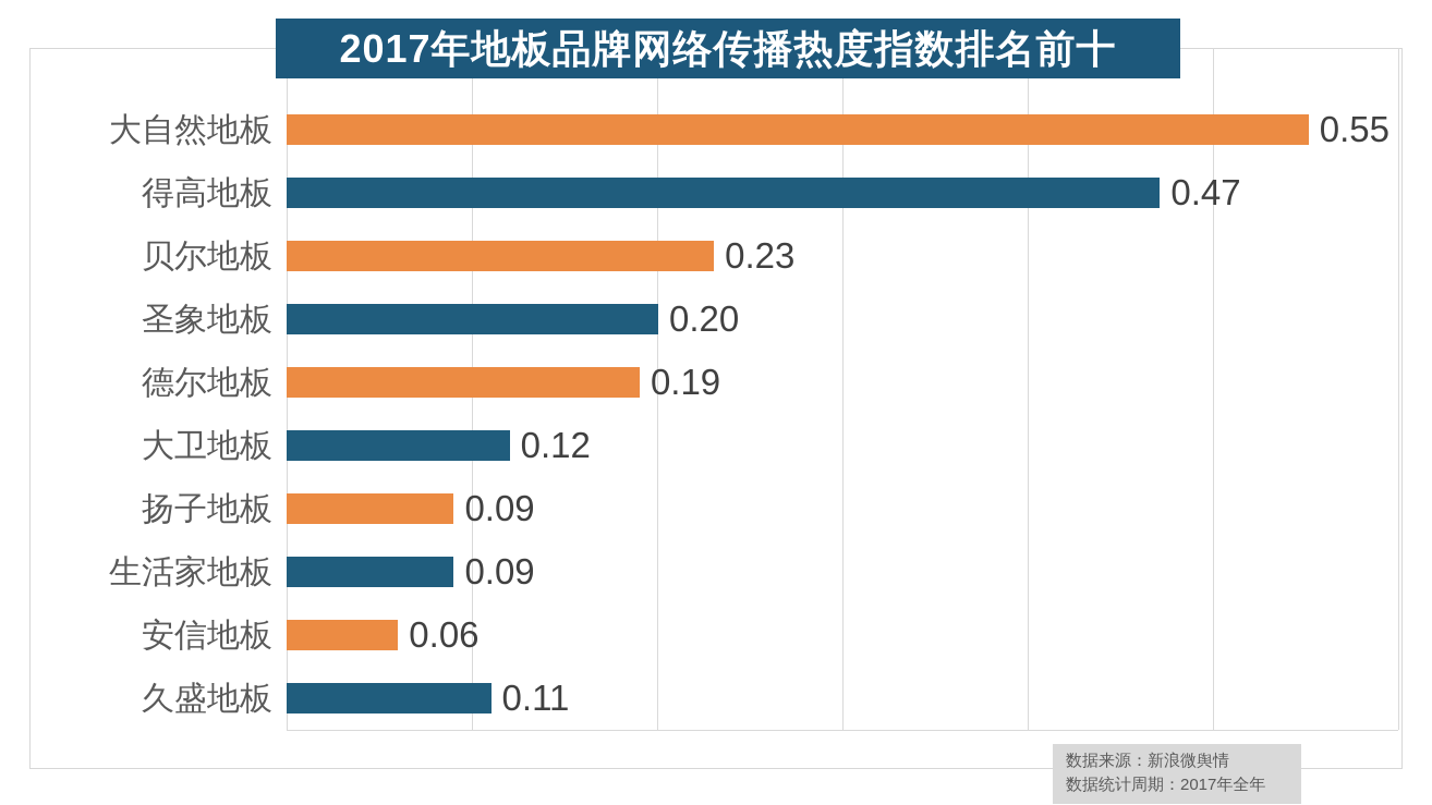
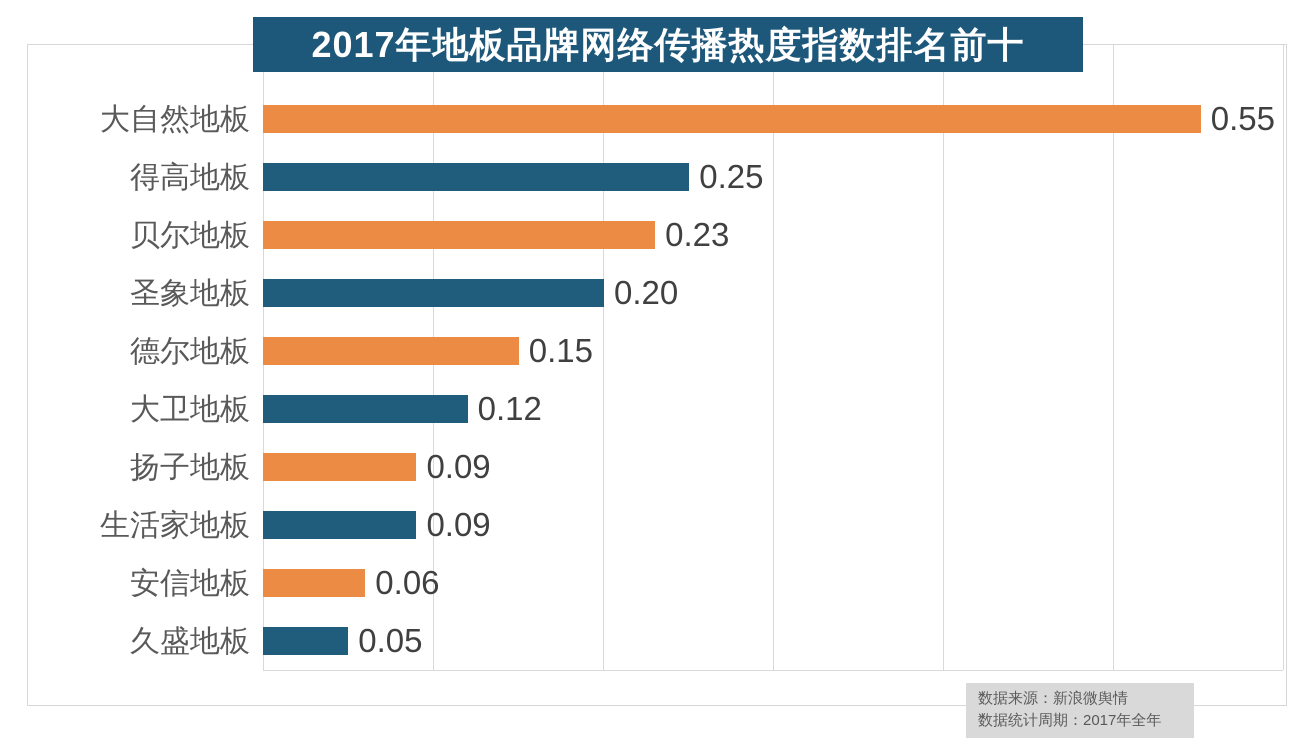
得高地板: 0.47 -> 0.25
德尔地板: 0.19 -> 0.15
久盛地板: 0.11 -> 0.05
